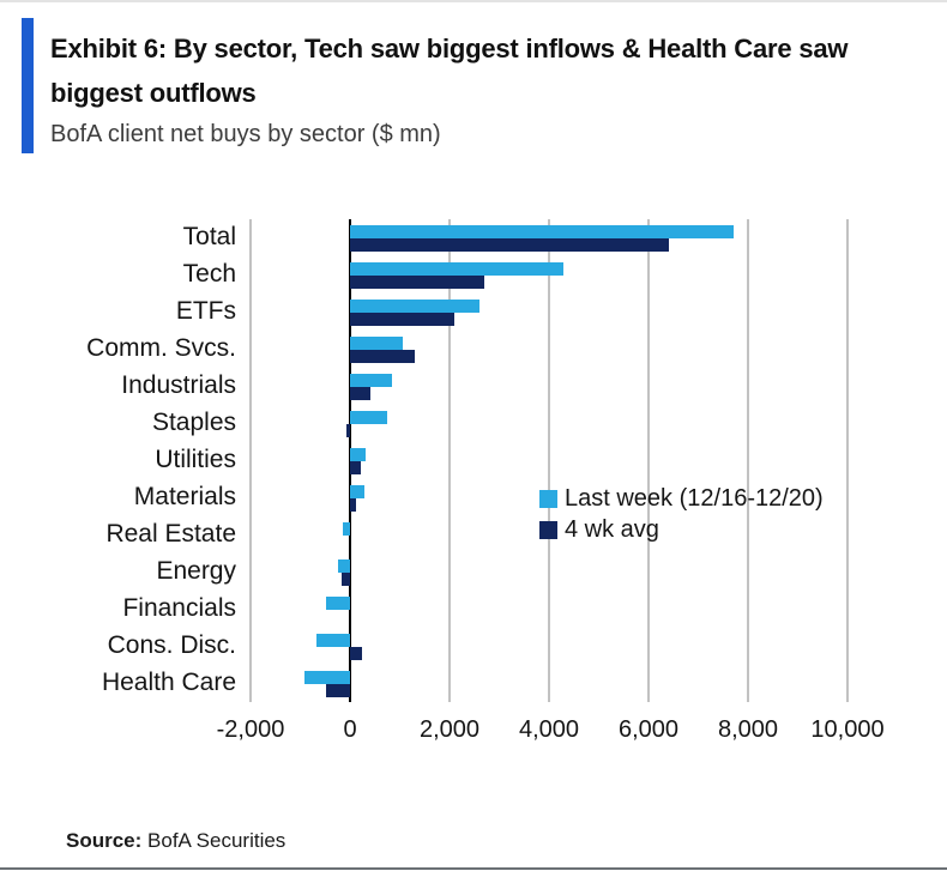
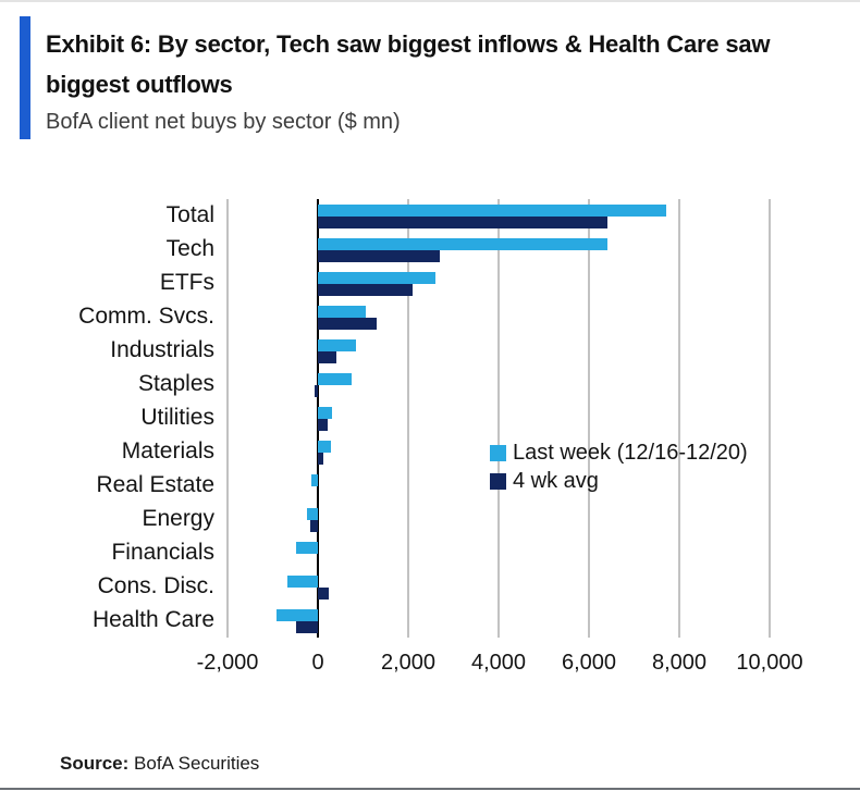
Last week (12/16-12/20)/Tech: 4300 -> 6400
